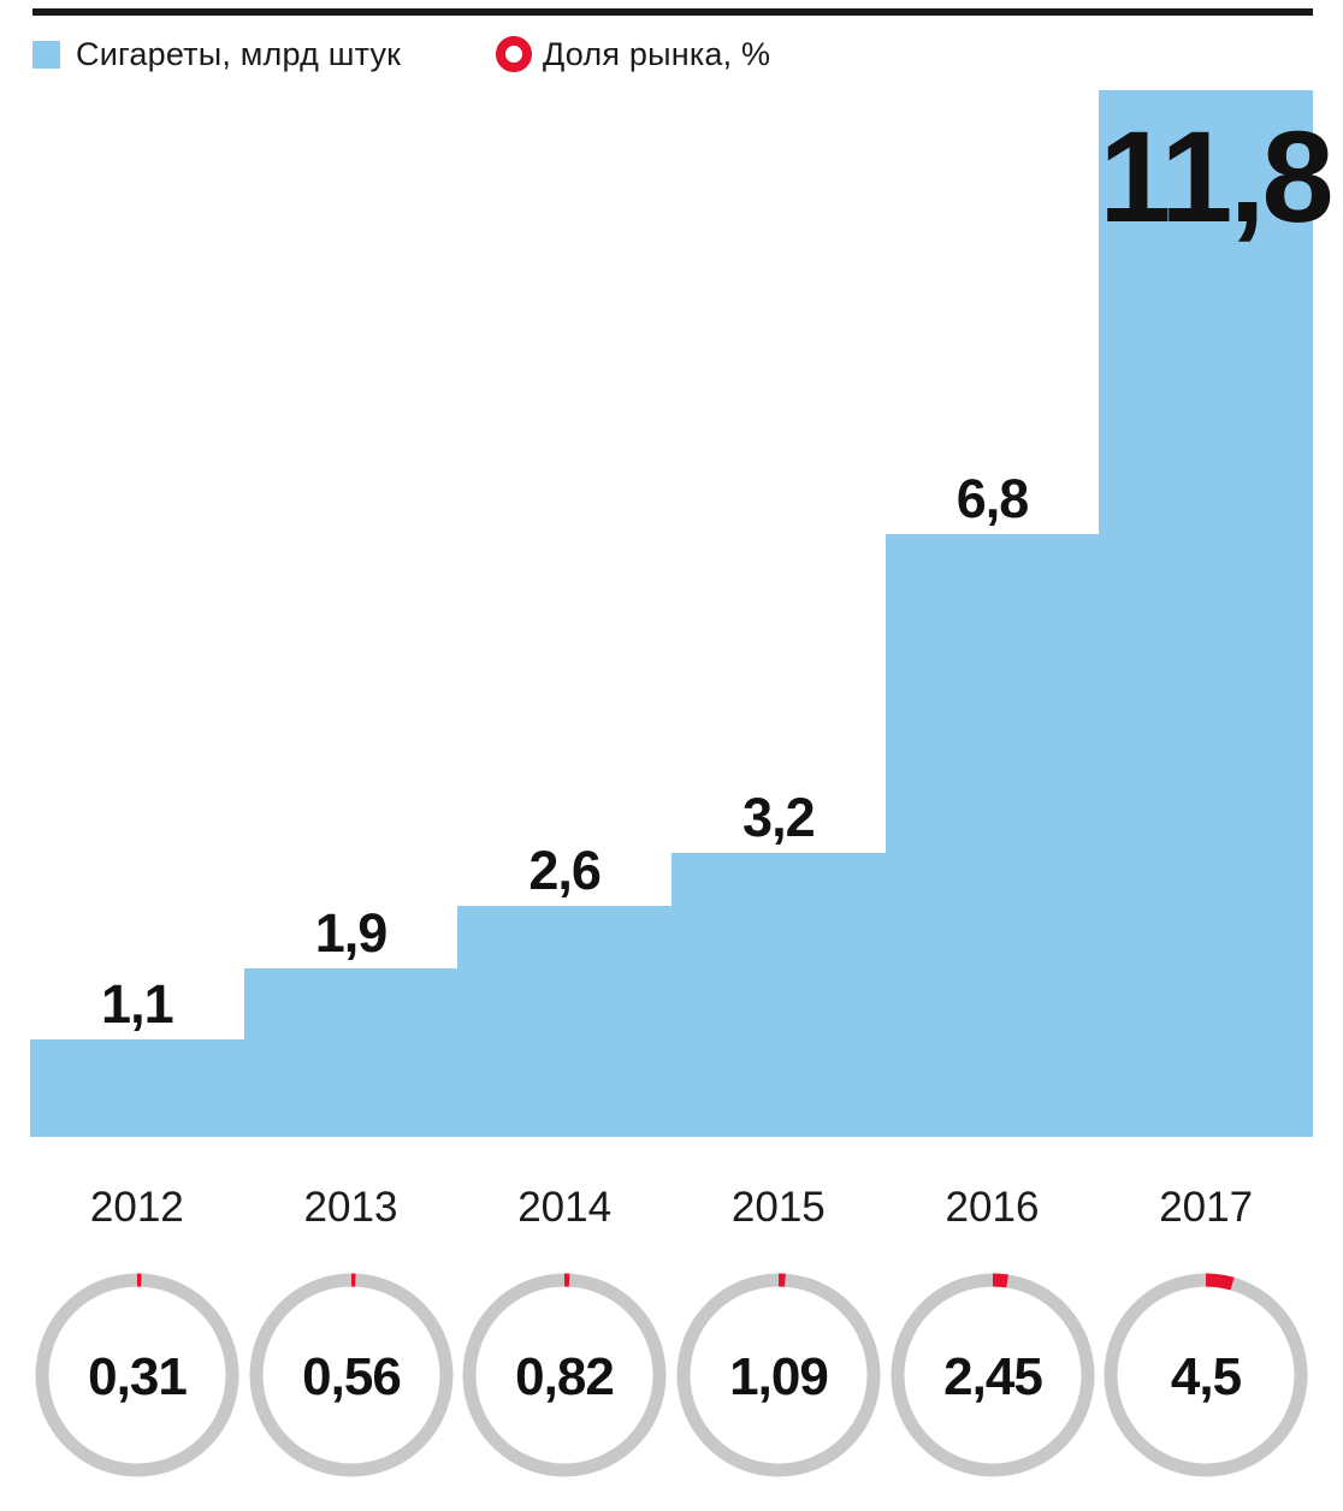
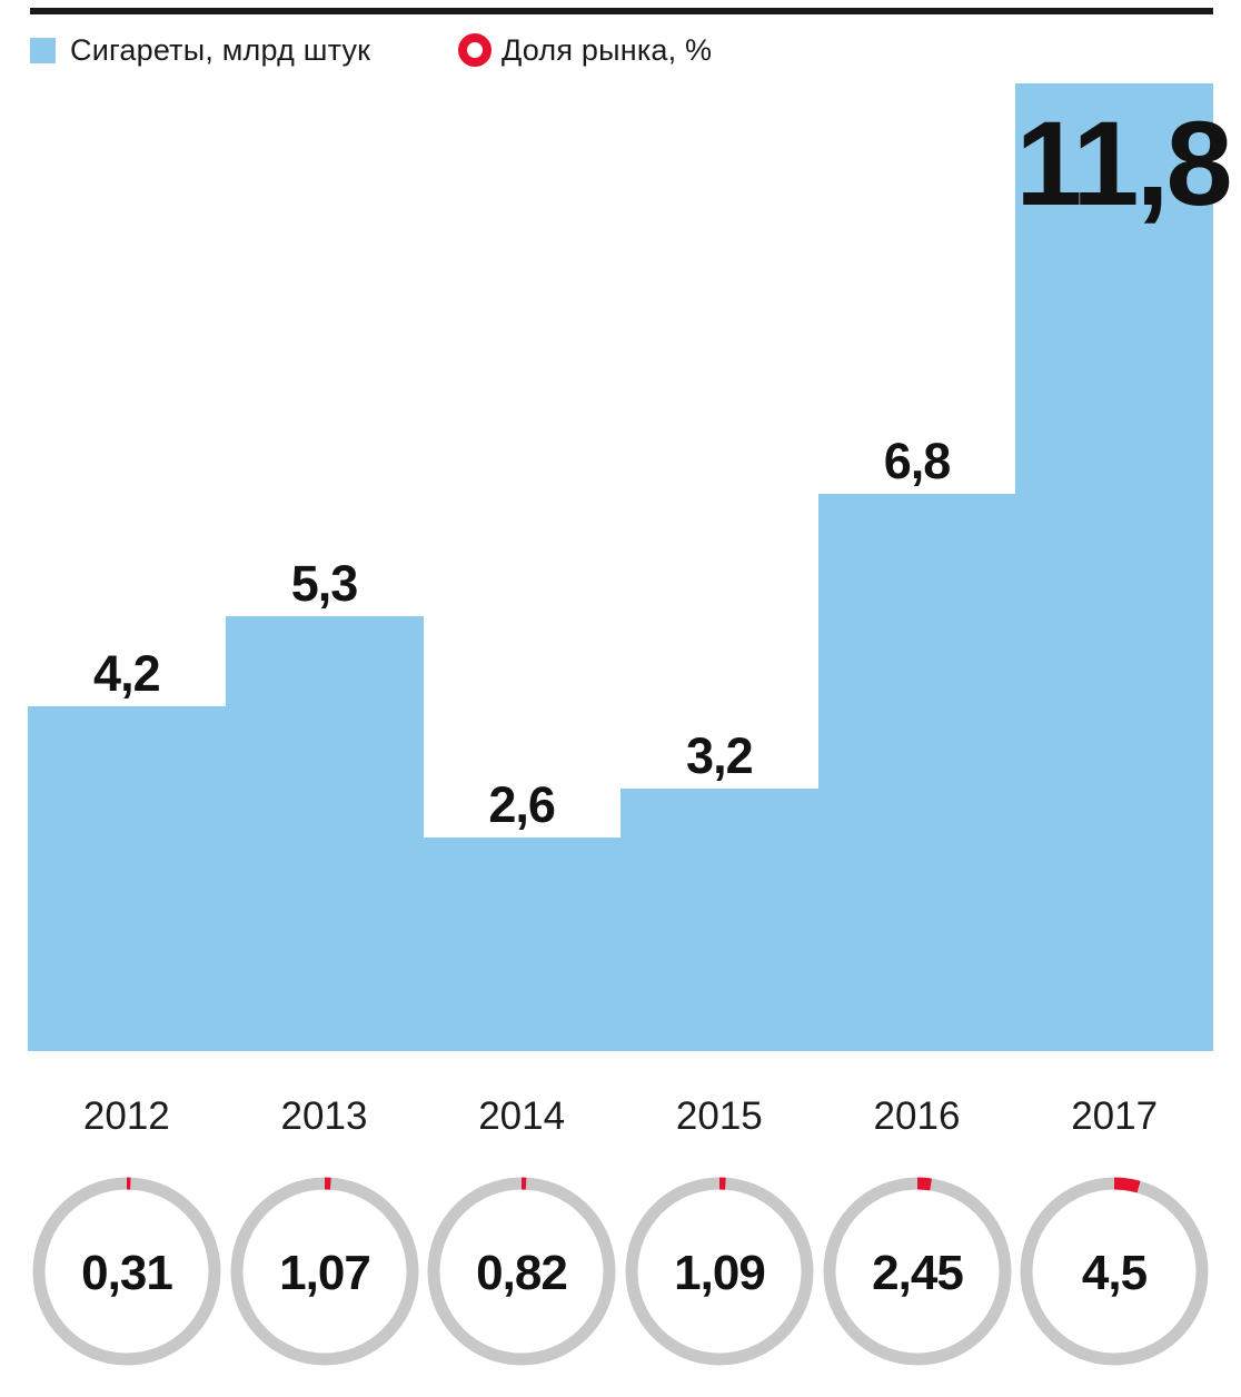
Сигареты, млрд штук/2012: 1,1 -> 4,2
Сигареты, млрд штук/2013: 1,9 -> 5,3
Доля рынка, %/2013: 0,56 -> 1,07
